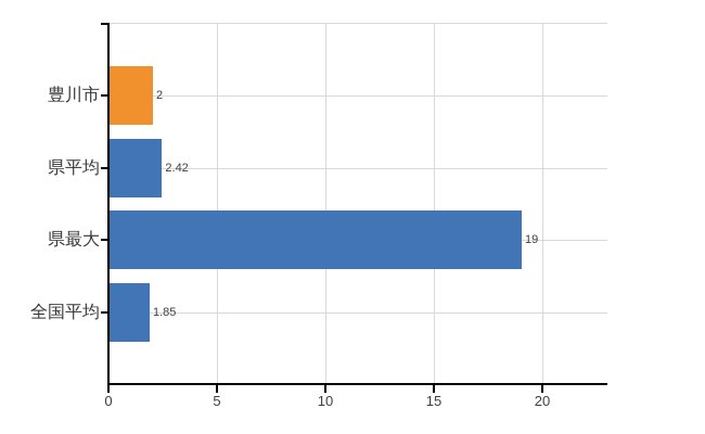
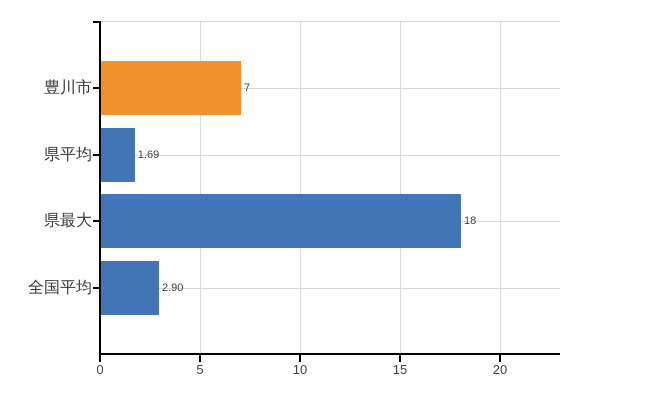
豊川市: 2 -> 7
県平均: 2.42 -> 1.69
県最大: 19 -> 18
全国平均: 1.85 -> 2.90
